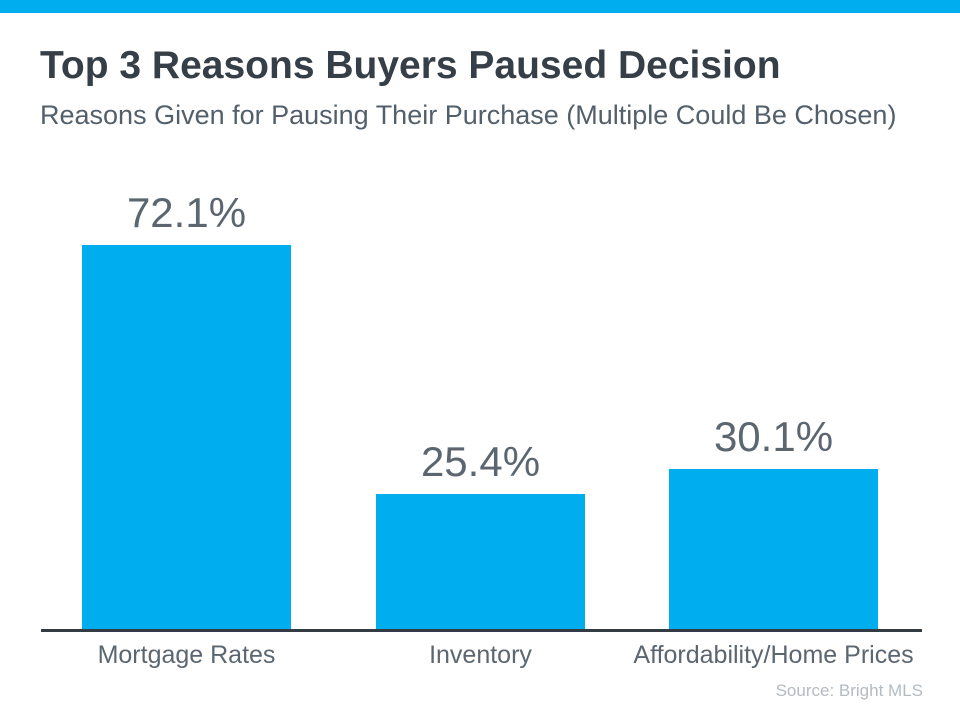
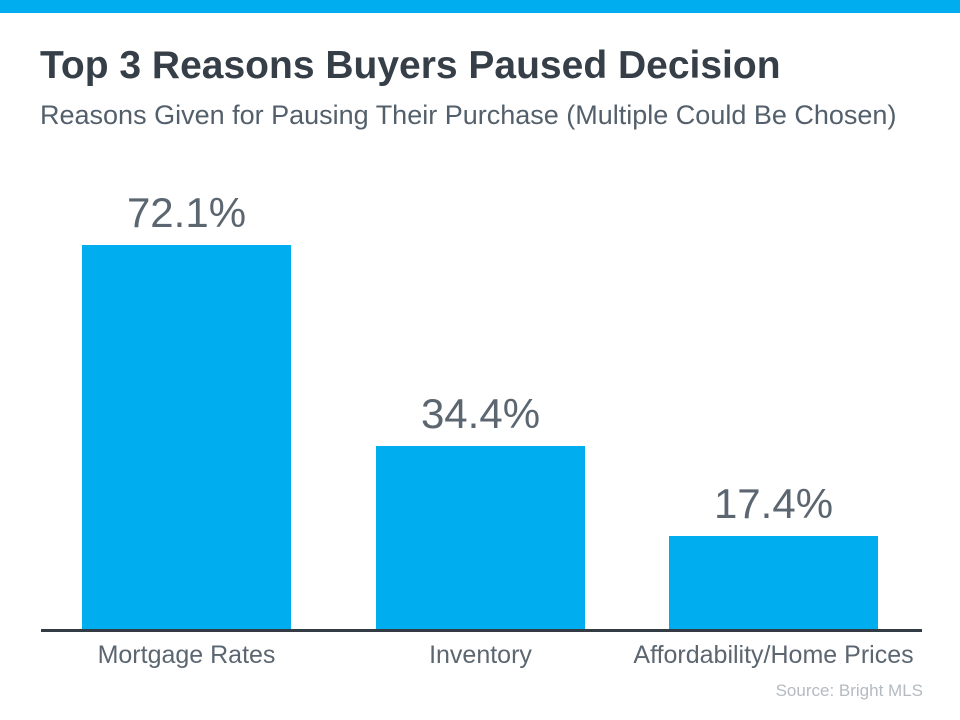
Inventory: 25.4% -> 34.4%
Affordability/Home Prices: 30.1% -> 17.4%
